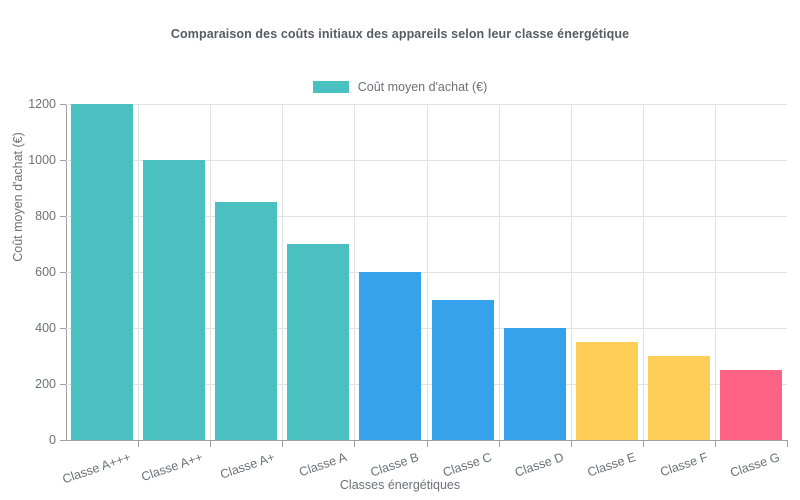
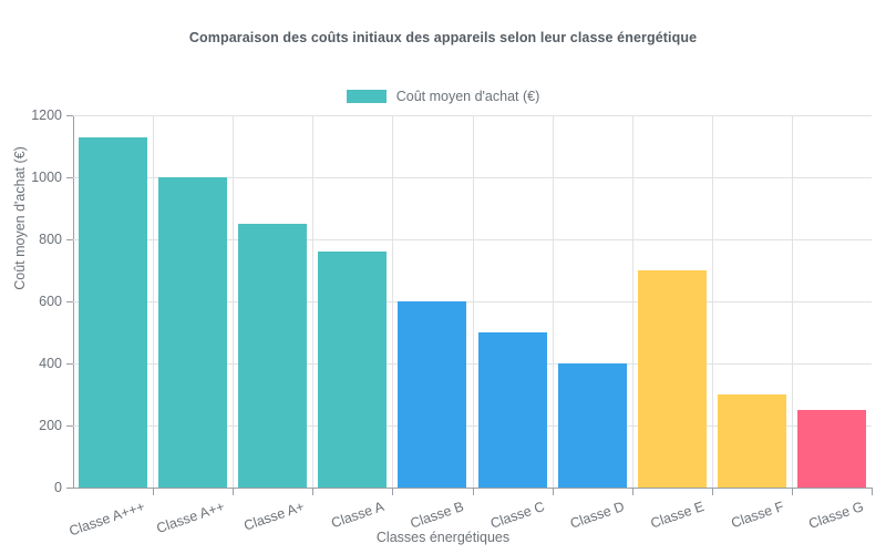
Classe A+++: 1200 -> 1130
Classe A: 700 -> 760
Classe E: 350 -> 700
